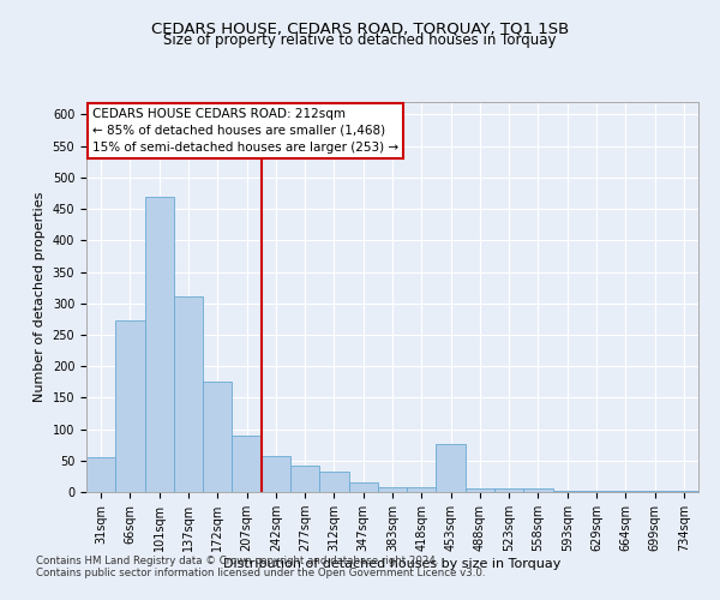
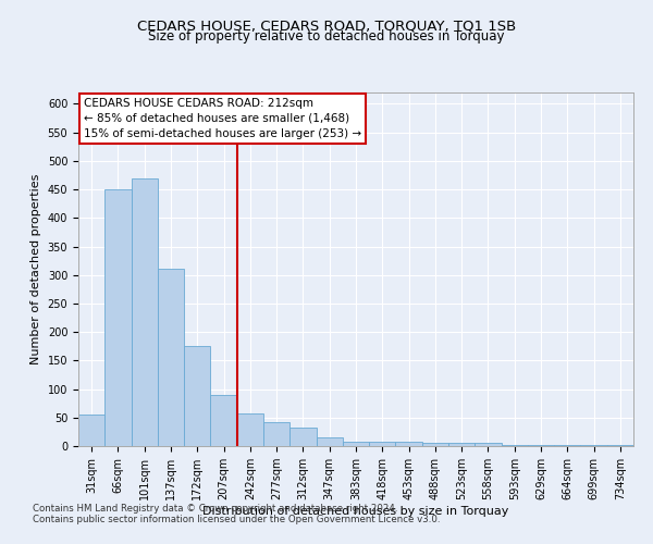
66sqm: 272 -> 450
453sqm: 76 -> 8
